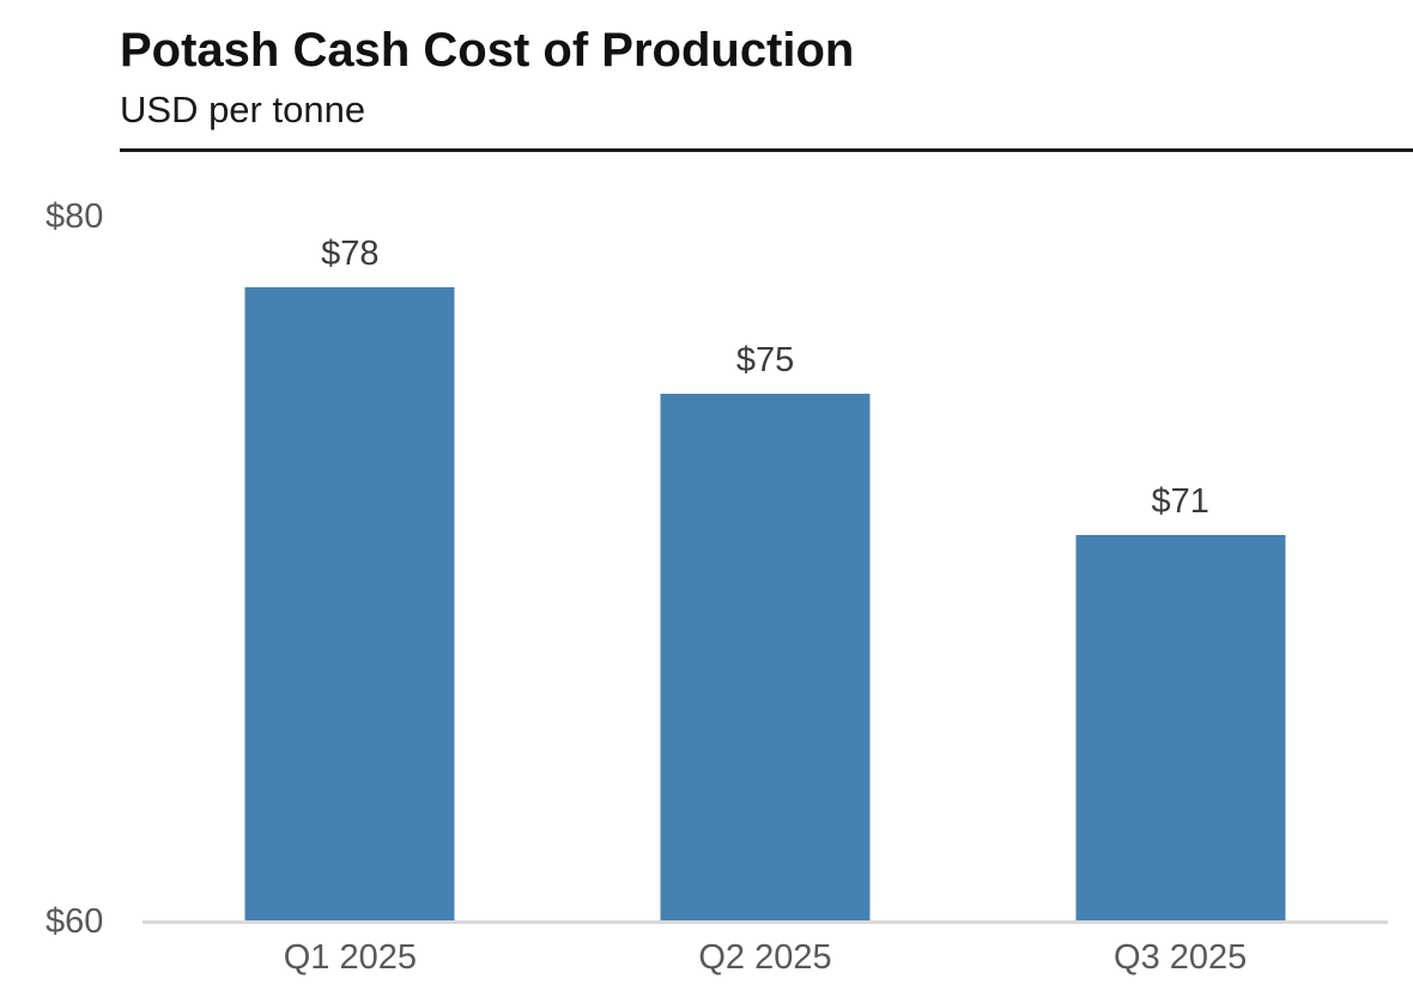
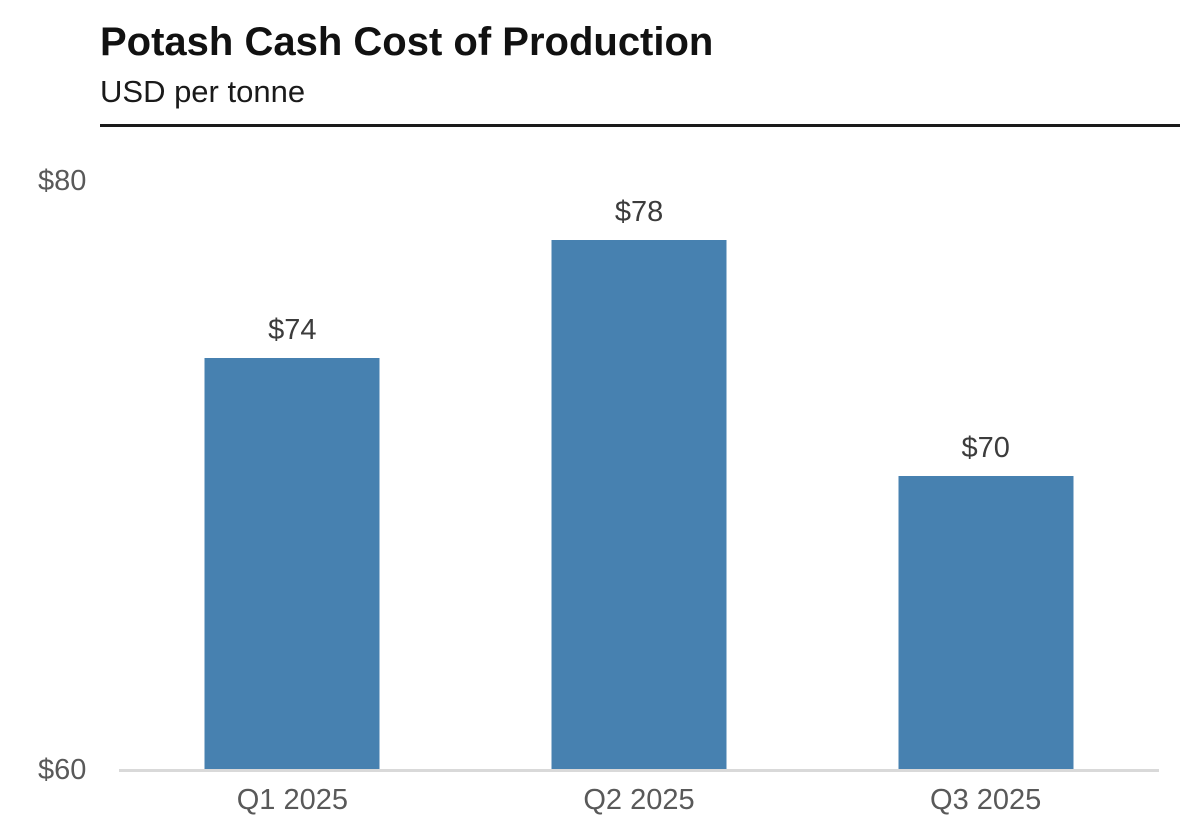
Q1 2025: $78 -> $74
Q2 2025: $75 -> $78
Q3 2025: $71 -> $70
